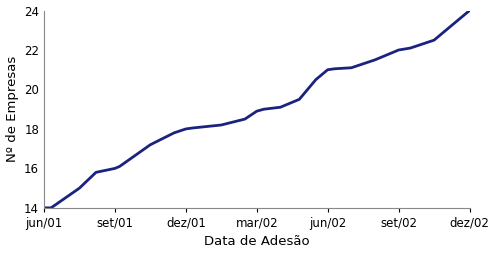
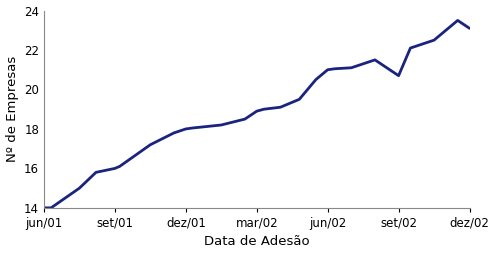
set/02: 22.0 -> 20.7
dez/02: 24.0 -> 23.1
